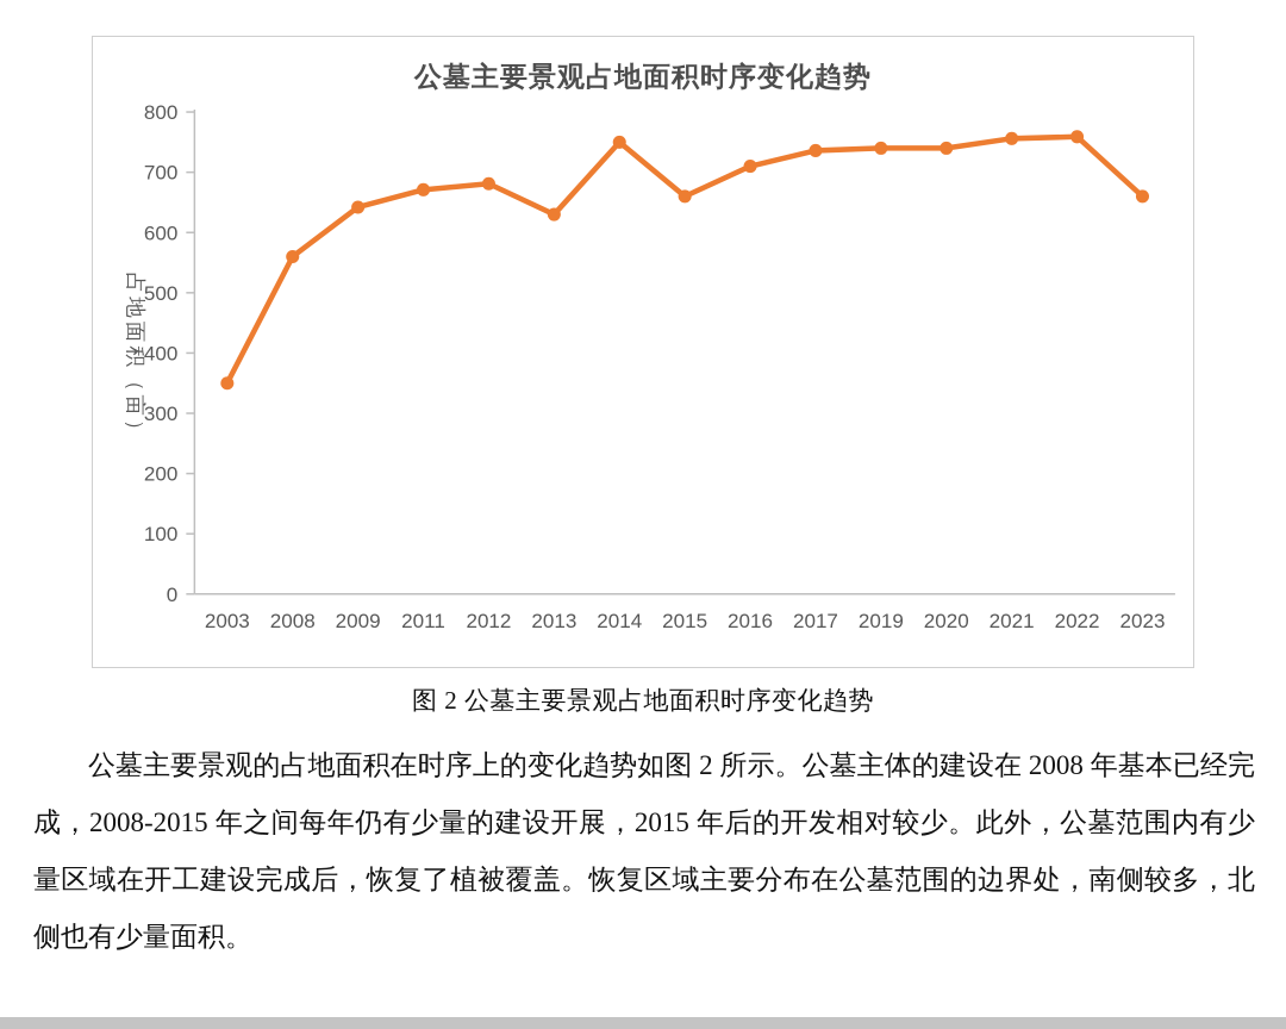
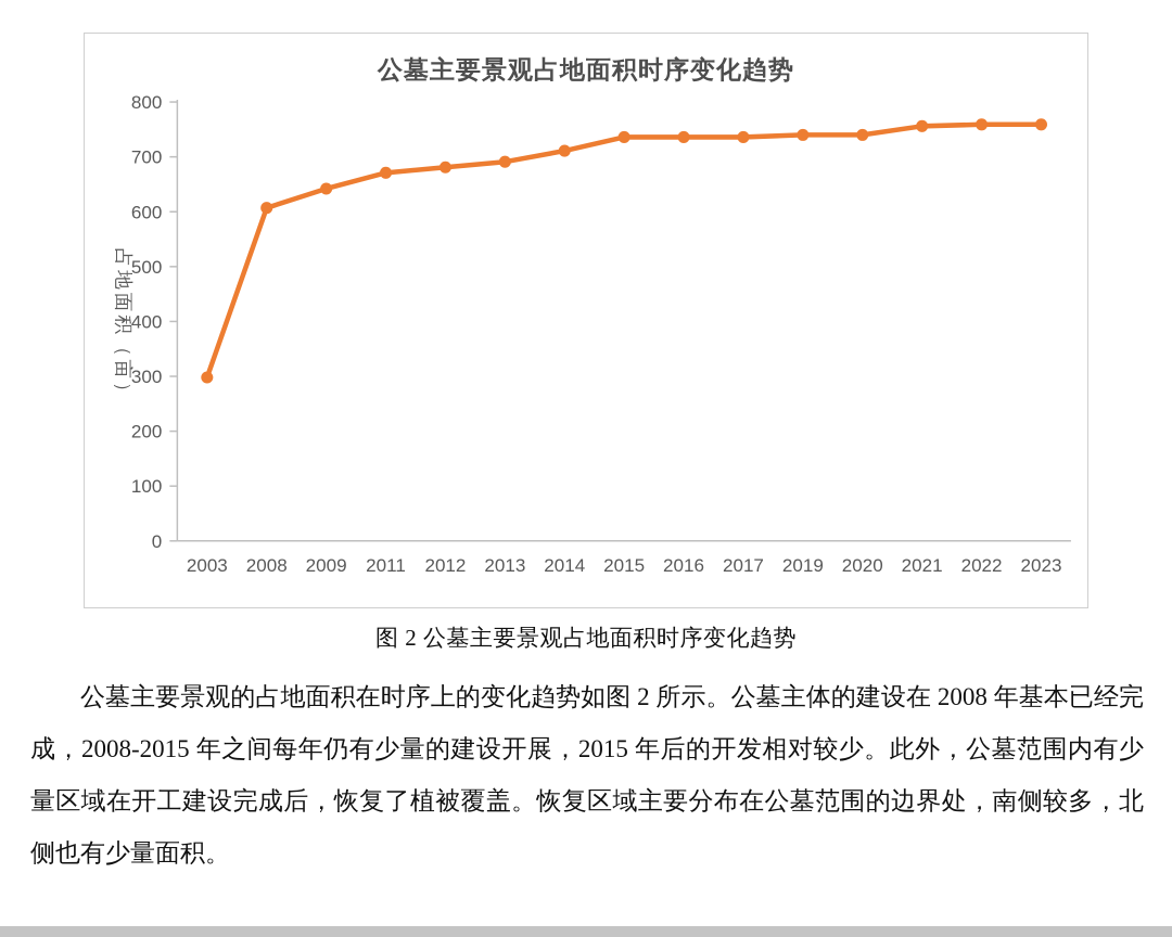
2003: 350 -> 300
2008: 560 -> 610
2013: 630 -> 690
2014: 750 -> 710
2015: 660 -> 740
2016: 710 -> 740
2023: 660 -> 760
